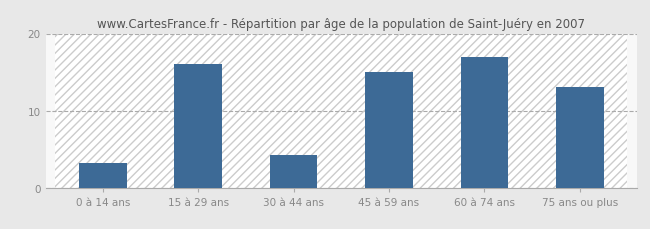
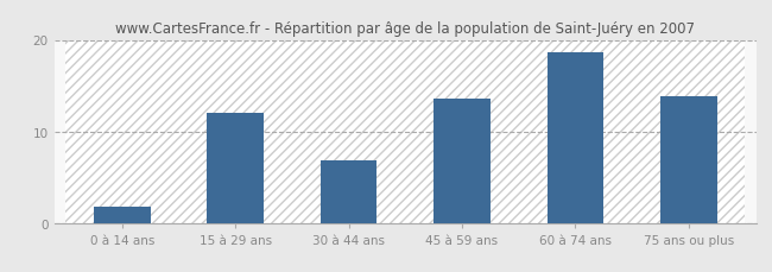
0 à 14 ans: 3.2 -> 1.8
15 à 29 ans: 16.0 -> 12.0
30 à 44 ans: 4.2 -> 6.8
45 à 59 ans: 15.0 -> 13.6
60 à 74 ans: 17.0 -> 18.6
75 ans ou plus: 13.0 -> 13.8
